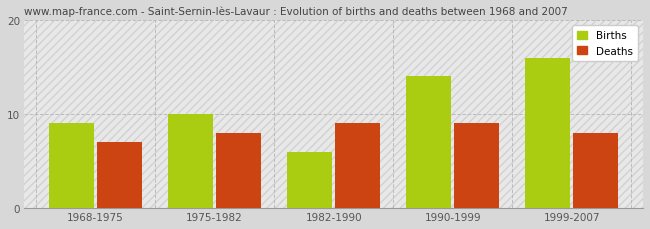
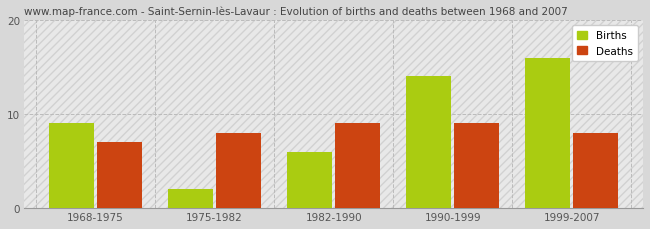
Births/1975-1982: 10 -> 2
